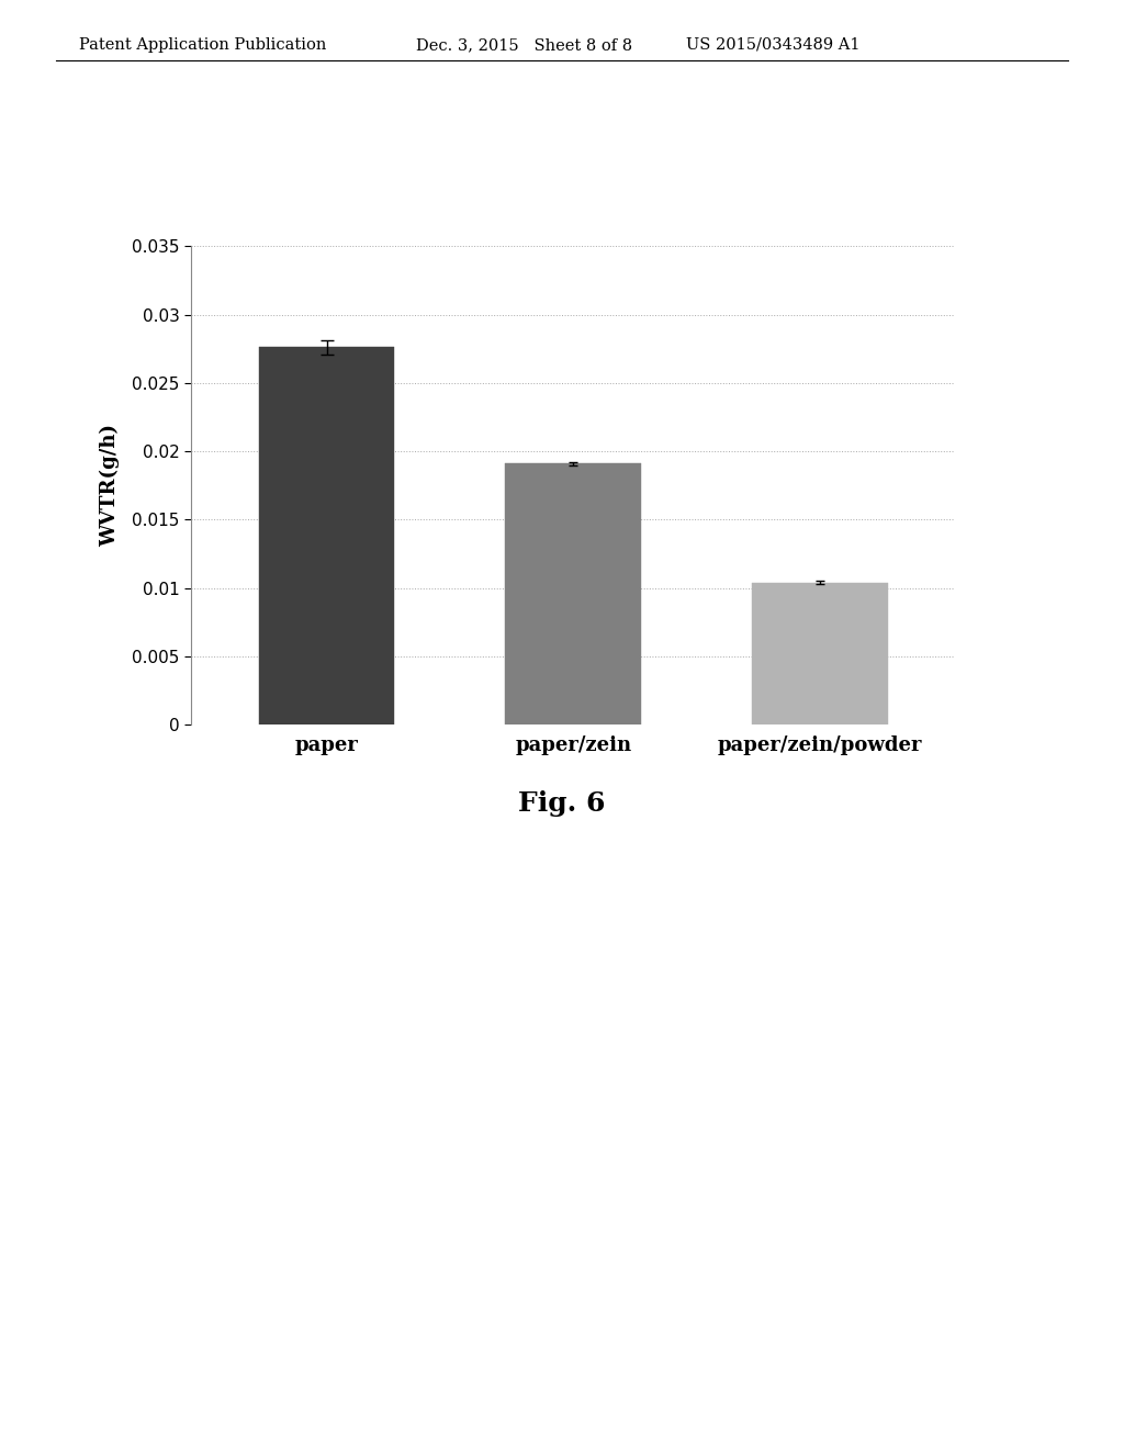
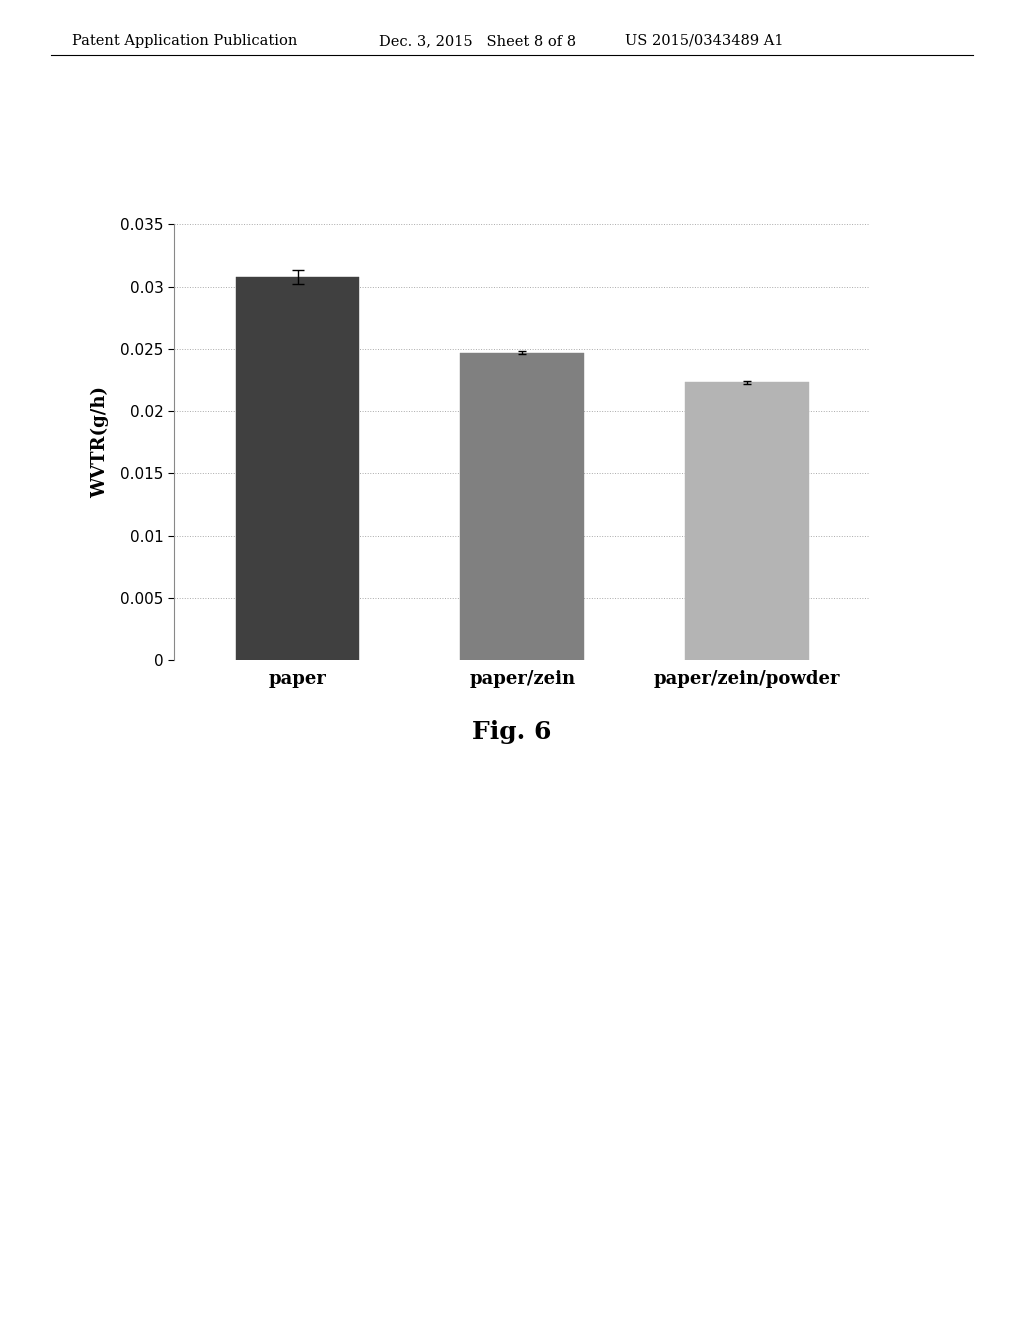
paper: 0.0276 -> 0.0308
paper/zein: 0.0191 -> 0.0247
paper/zein/powder: 0.0104 -> 0.0223
